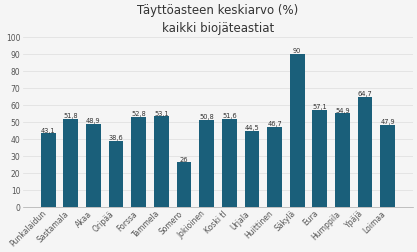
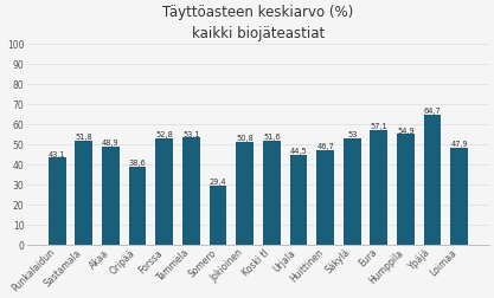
Somero: 26 -> 29
Säkylä: 90 -> 53
